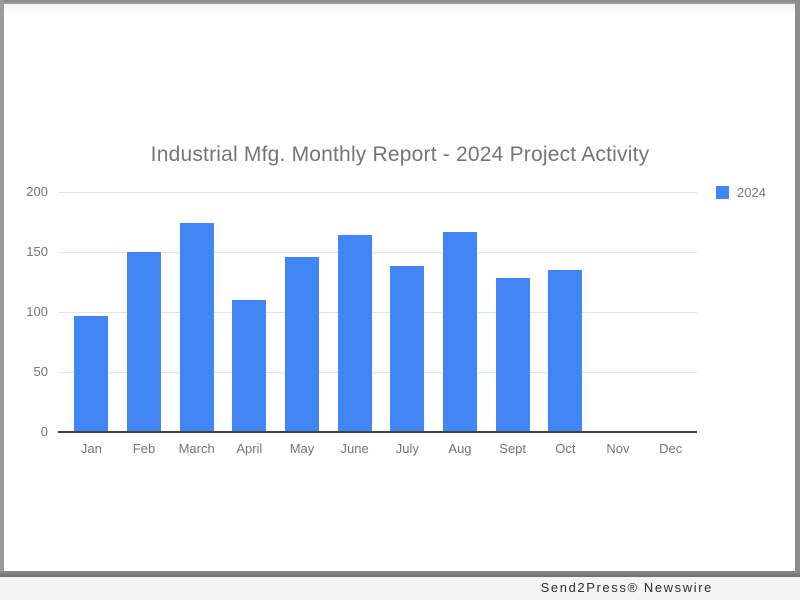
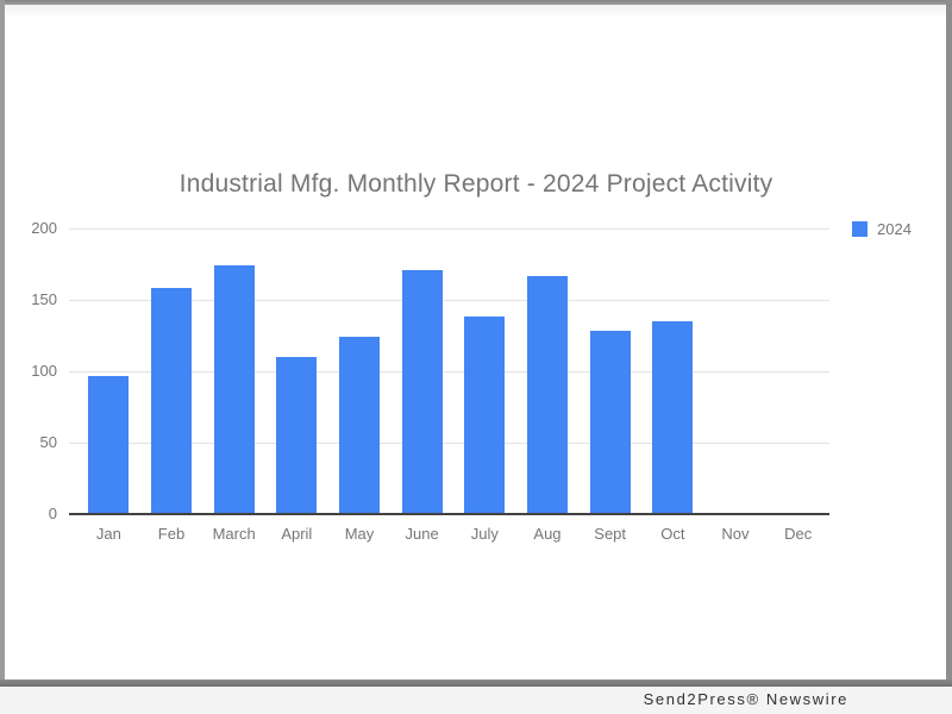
Feb: 150 -> 158
May: 146 -> 124
June: 164 -> 171
